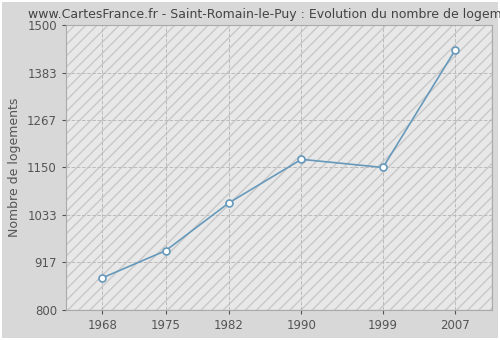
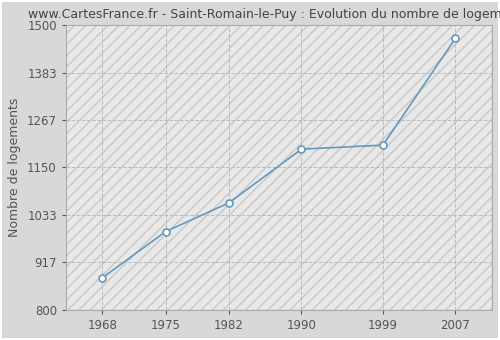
1975: 945 -> 992
1990: 1170 -> 1195
1999: 1150 -> 1205
2007: 1440 -> 1468
